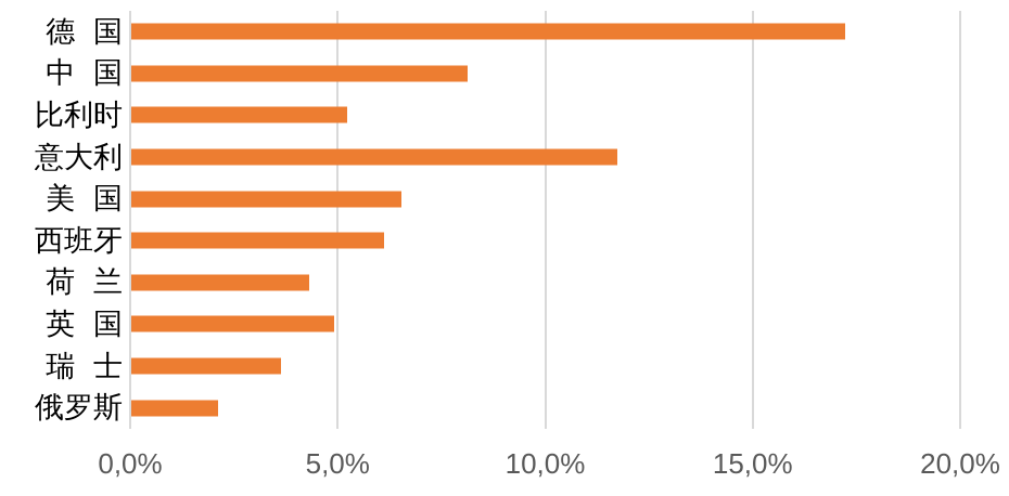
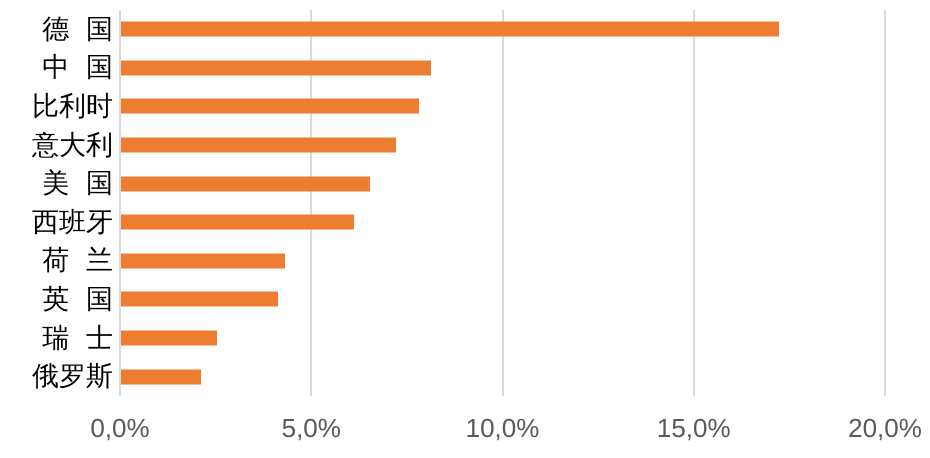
比利时: 5,2% -> 7,8%
意大利: 11,7% -> 7,2%
英国: 4,9% -> 4,1%
瑞士: 3,6% -> 2,5%
